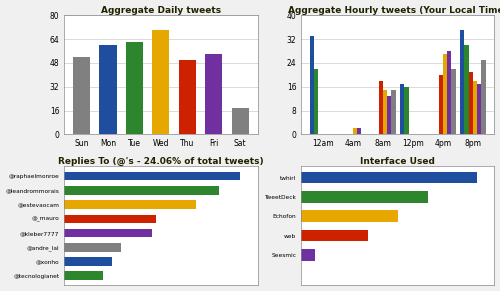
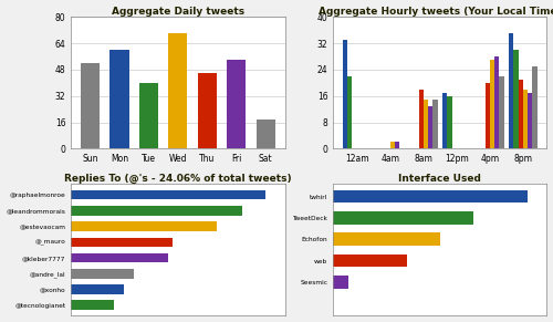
Aggregate Daily tweets/Tue: 62 -> 40
Aggregate Daily tweets/Thu: 50 -> 46
